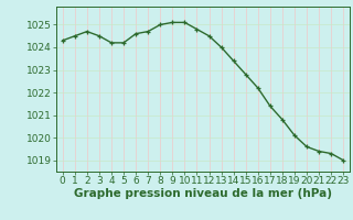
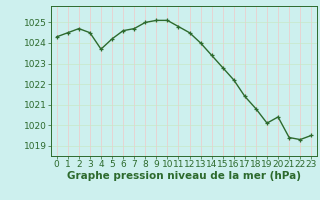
4: 1024.2 -> 1023.7
20: 1019.6 -> 1020.4
23: 1019.0 -> 1019.5
